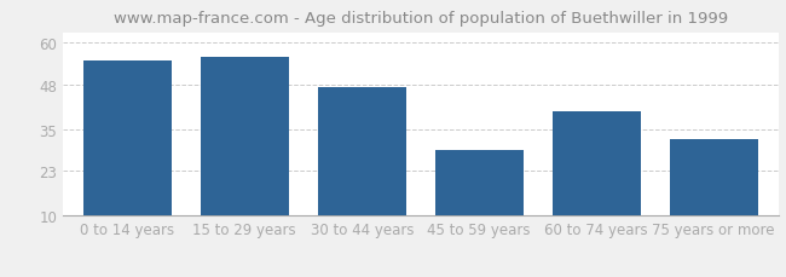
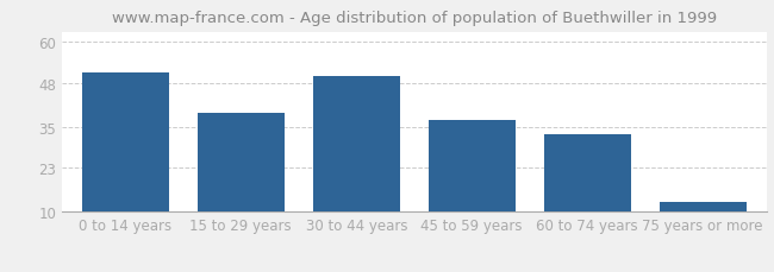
0 to 14 years: 55 -> 51
15 to 29 years: 56 -> 39
30 to 44 years: 47 -> 50
45 to 59 years: 29 -> 37
60 to 74 years: 40 -> 33
75 years or more: 32 -> 13
